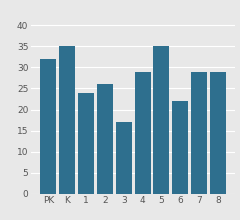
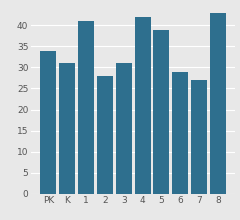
PK: 32 -> 34
K: 35 -> 31
1: 24 -> 41
2: 26 -> 28
3: 17 -> 31
4: 29 -> 42
5: 35 -> 39
6: 22 -> 29
7: 29 -> 27
8: 29 -> 43
